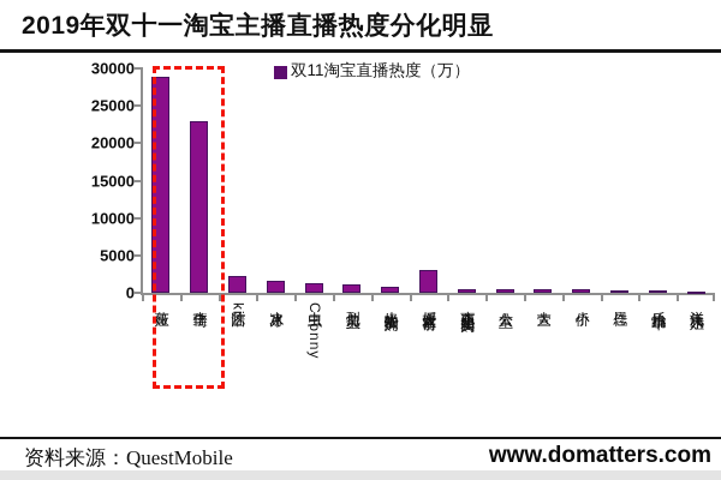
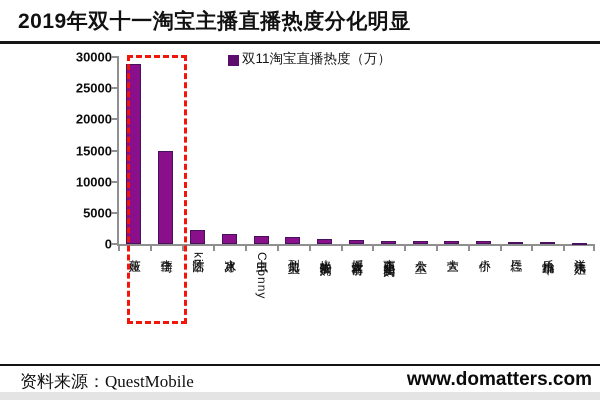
李佳琦: 23000 -> 15000
媛媛大富翁: 3000 -> 1000
